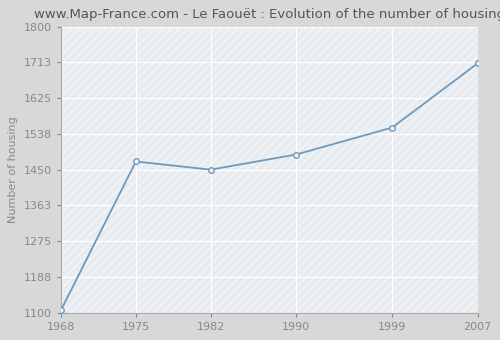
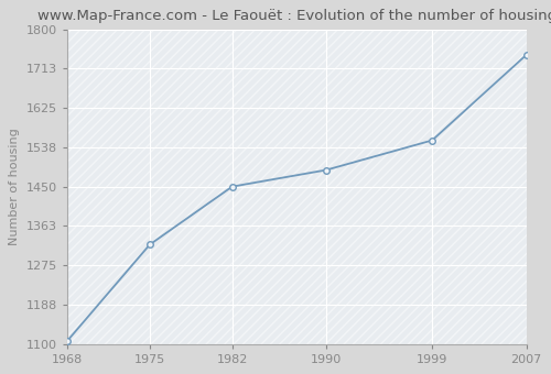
1975: 1470 -> 1321
2007: 1710 -> 1743
